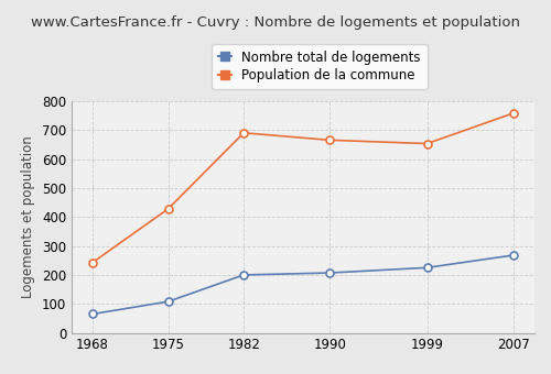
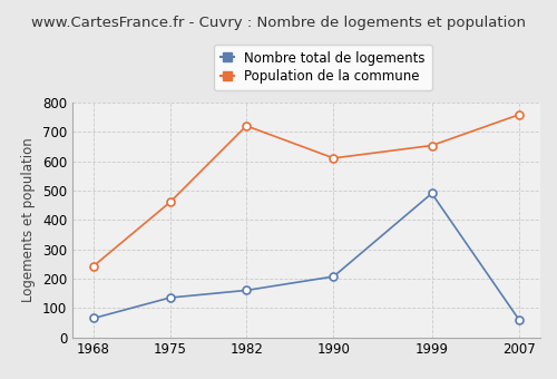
Nombre total de logements/1975: 108 -> 135
Population de la commune/1975: 428 -> 460
Nombre total de logements/1982: 200 -> 160
Population de la commune/1982: 690 -> 720
Population de la commune/1990: 665 -> 610
Nombre total de logements/1999: 225 -> 490
Nombre total de logements/2007: 268 -> 60
